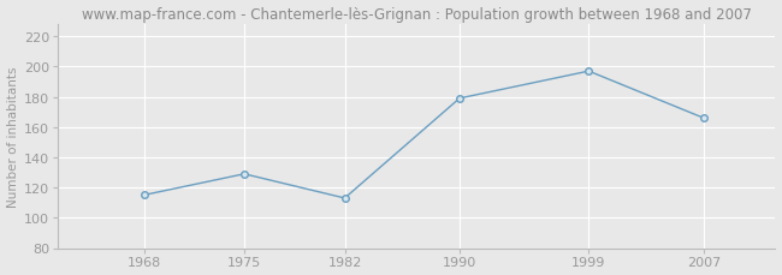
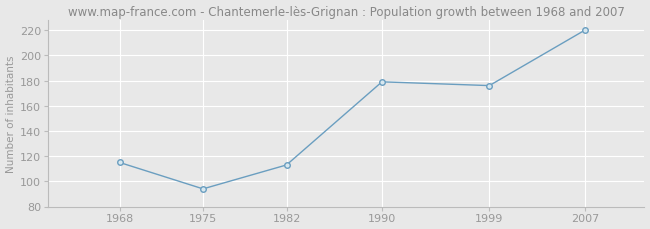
1975: 129 -> 94
1999: 197 -> 176
2007: 166 -> 220
